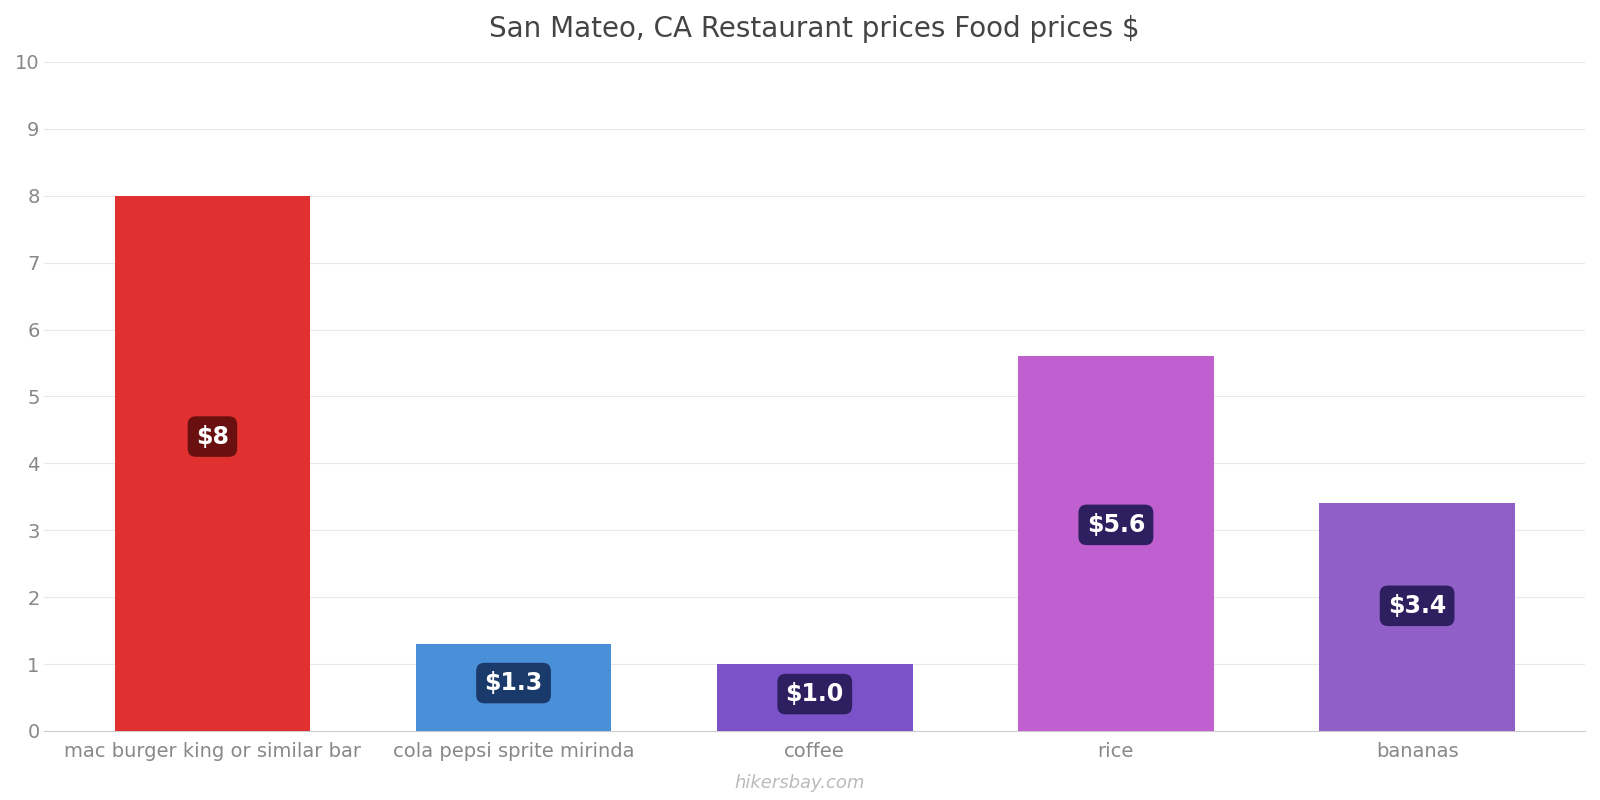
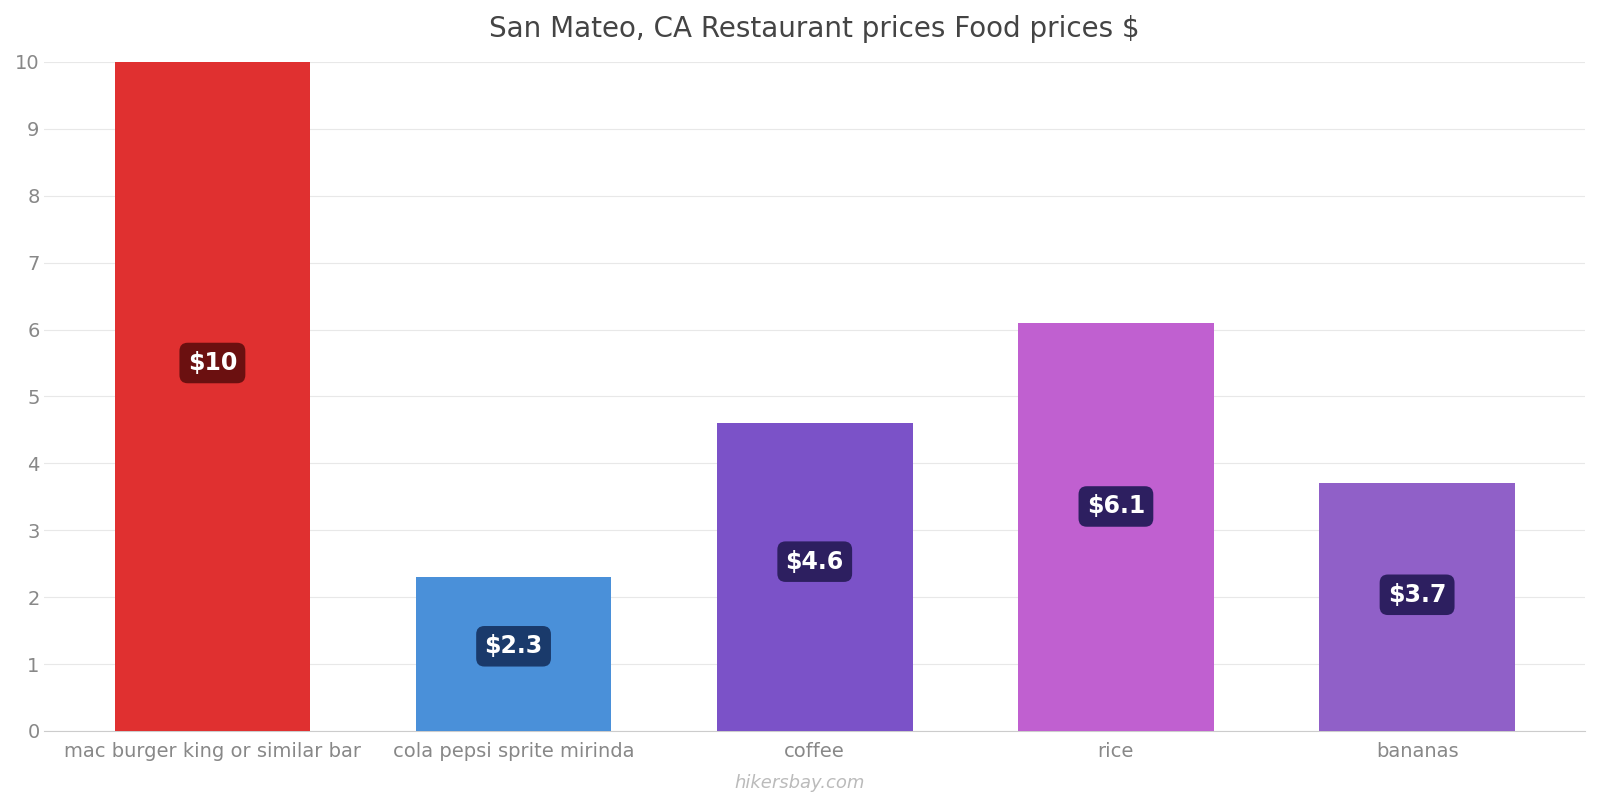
mac burger king or similar bar: $8 -> $10
cola pepsi sprite mirinda: $1.3 -> $2.3
coffee: $1.0 -> $4.6
rice: $5.6 -> $6.1
bananas: $3.4 -> $3.7
